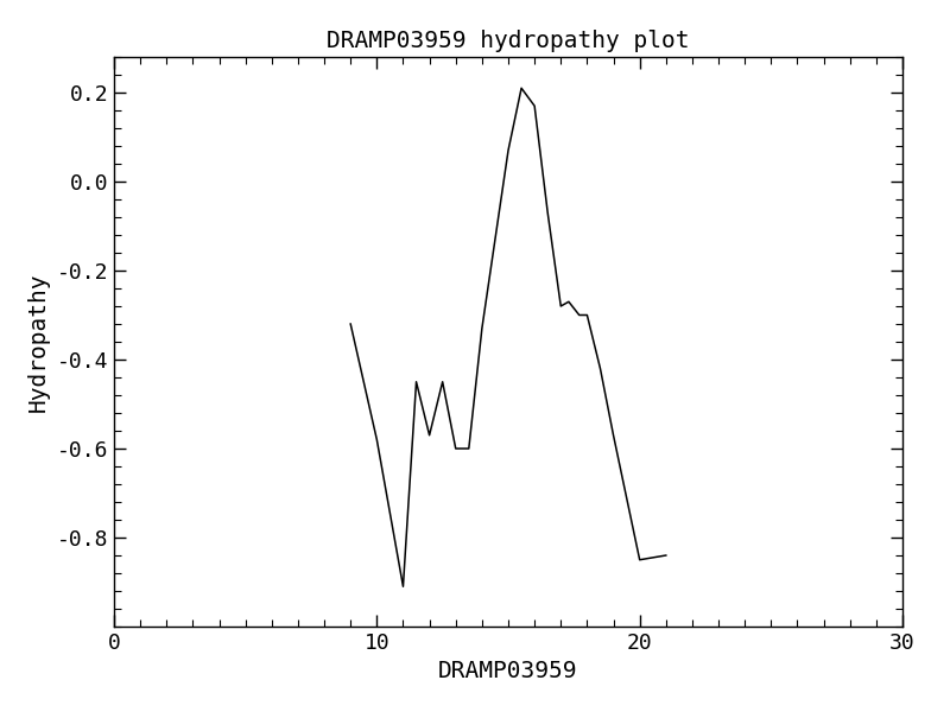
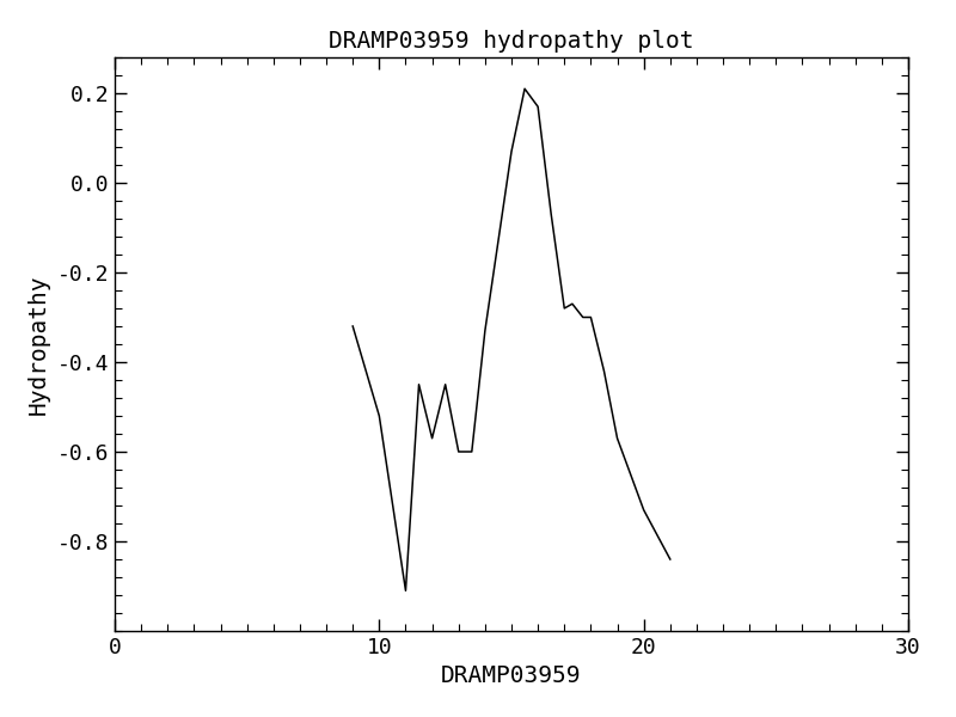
10: -0.58 -> -0.52
20: -0.85 -> -0.73
